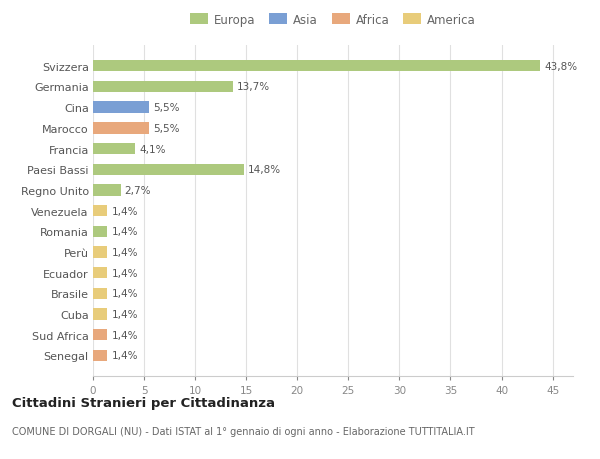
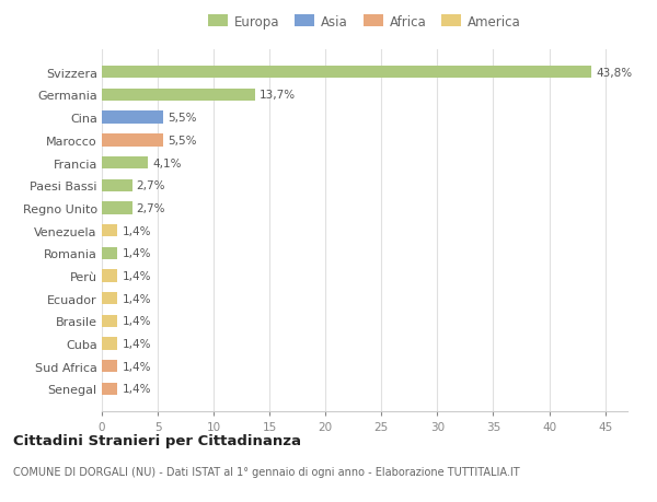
Paesi Bassi: 14,8% -> 2,7%
